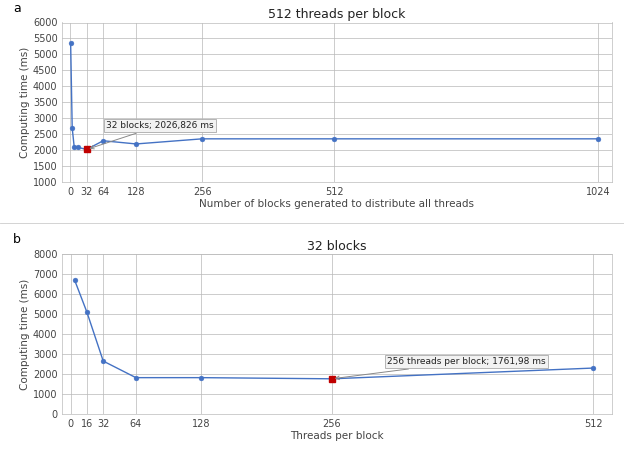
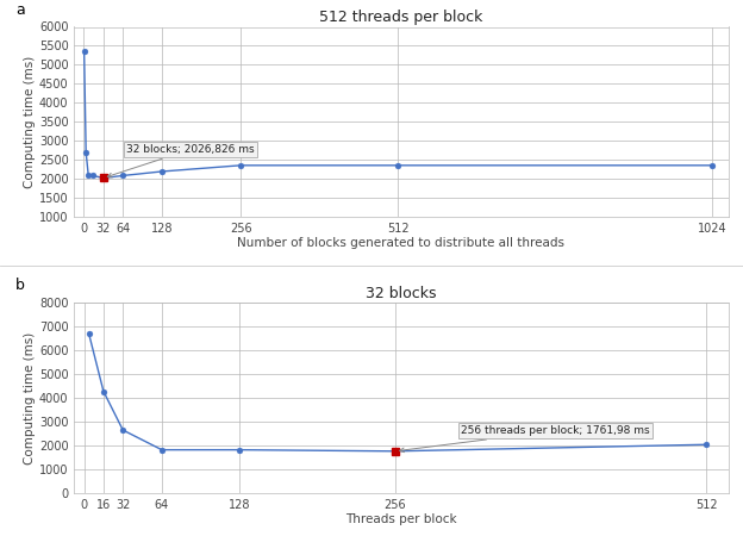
512 threads per block/64: 2300 -> 2090
32 blocks/16: 5100 -> 4300
32 blocks/512: 2300 -> 2000
